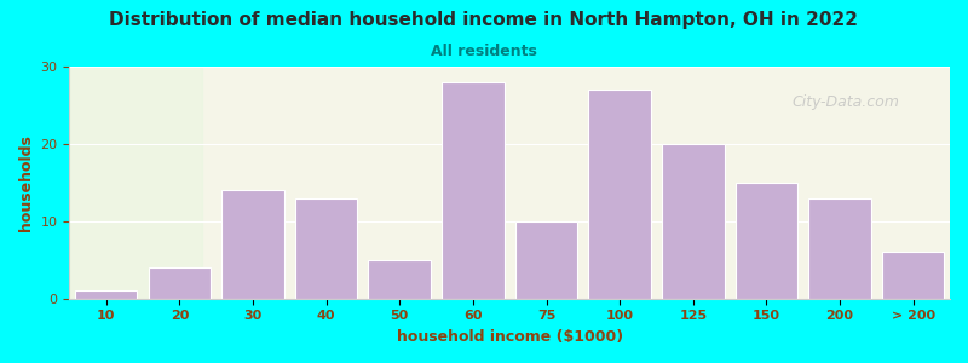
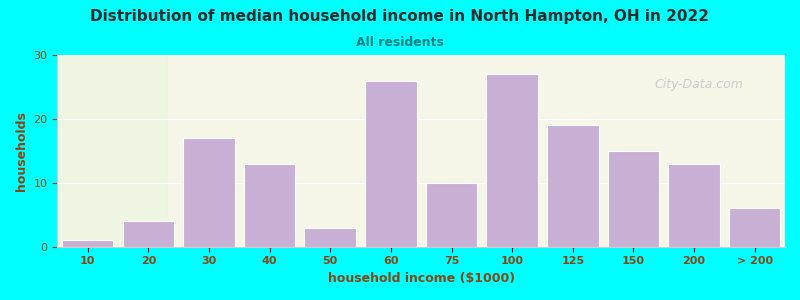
30: 14 -> 17
50: 5 -> 3
60: 28 -> 26
125: 20 -> 19
